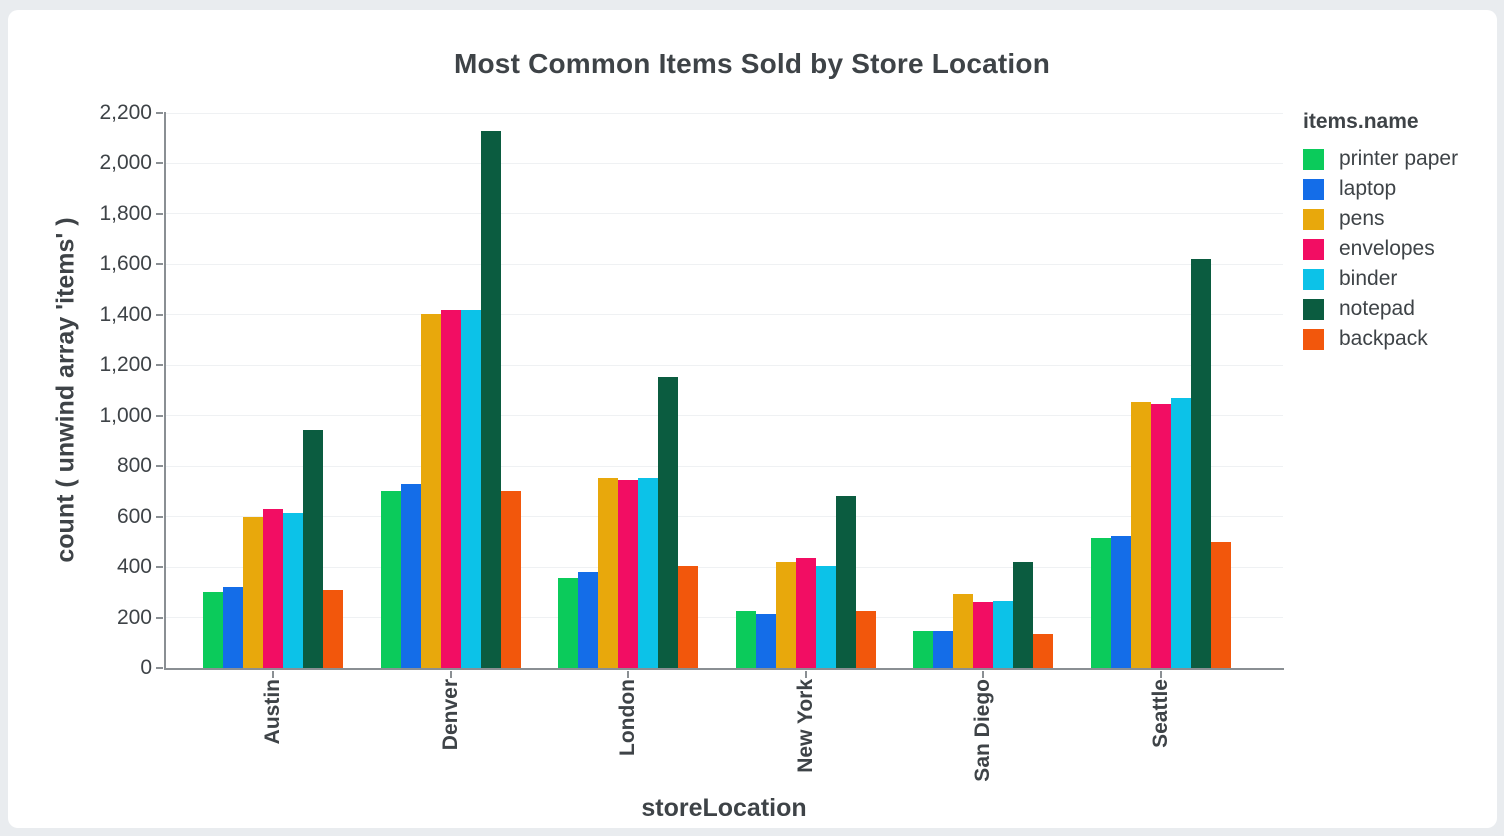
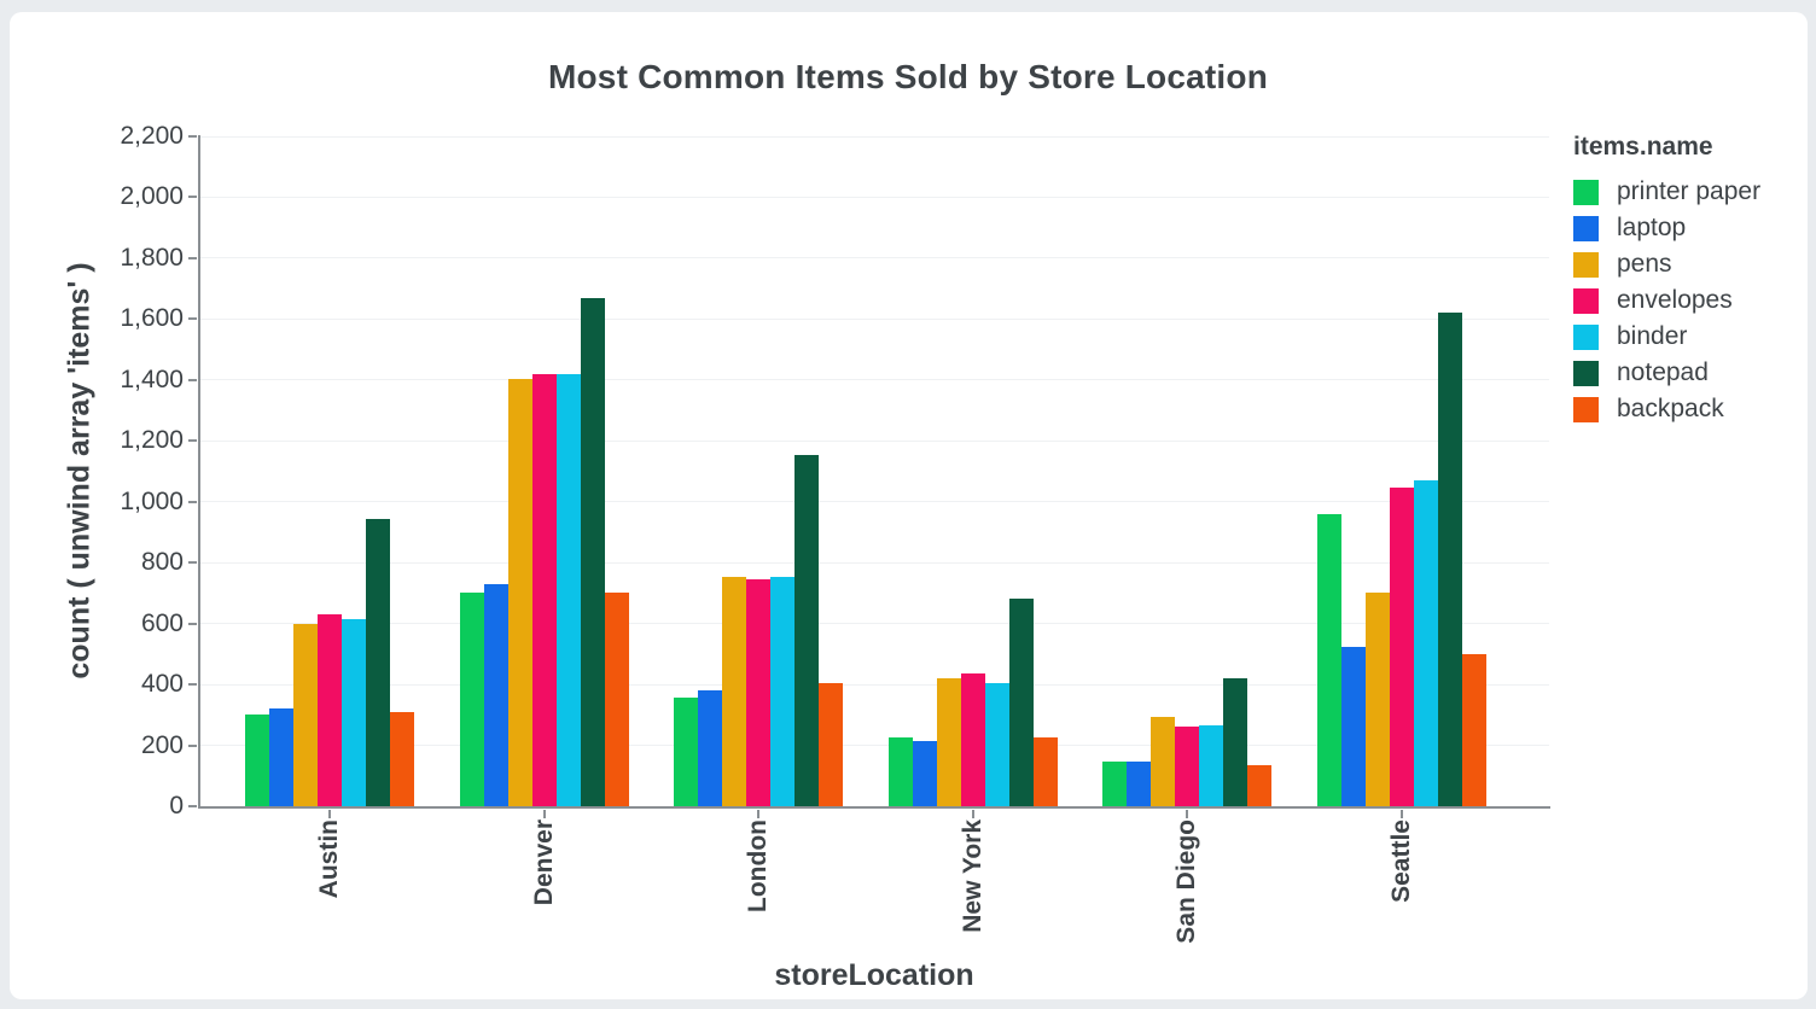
notepad/Denver: 2130 -> 1670
printer paper/Seattle: 520 -> 960
pens/Seattle: 1060 -> 700
